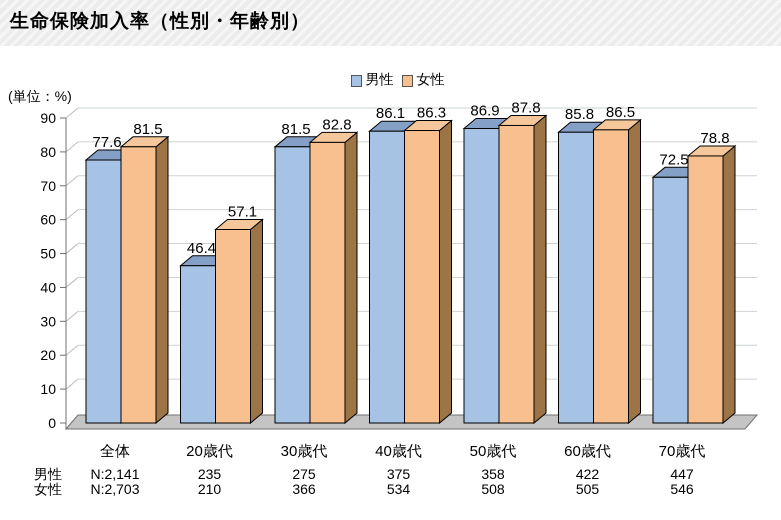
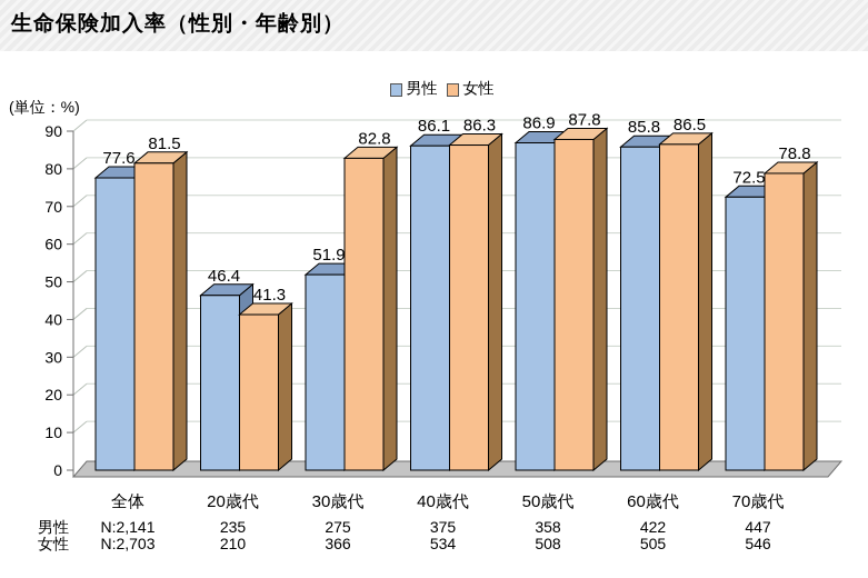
女性/20歳代: 57.1 -> 41.3
男性/30歳代: 81.5 -> 51.9
